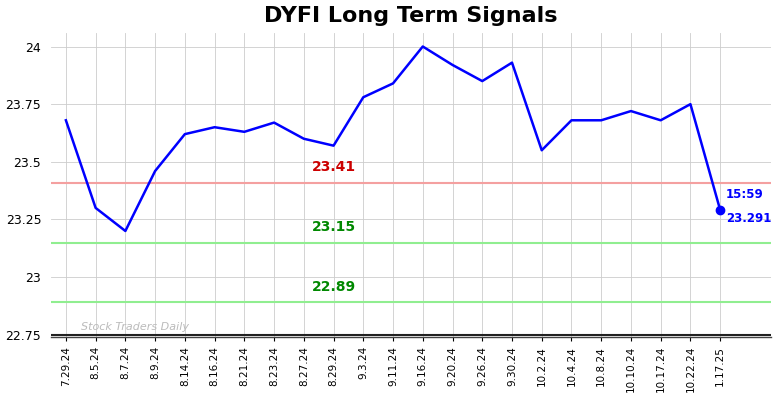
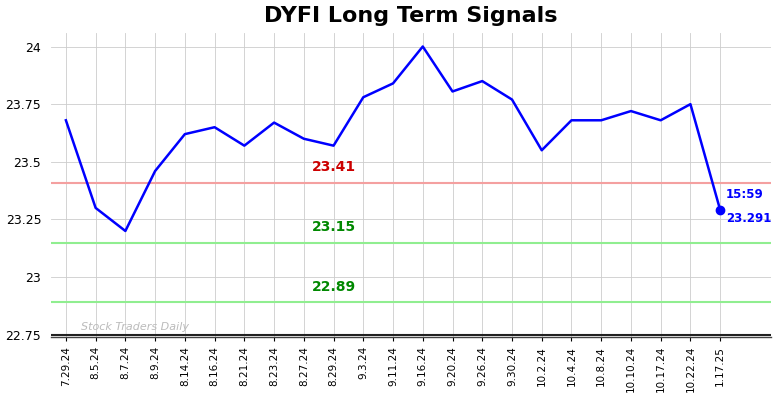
8.21.24: 23.630 -> 23.570
9.20.24: 23.920 -> 23.805
9.30.24: 23.930 -> 23.770
